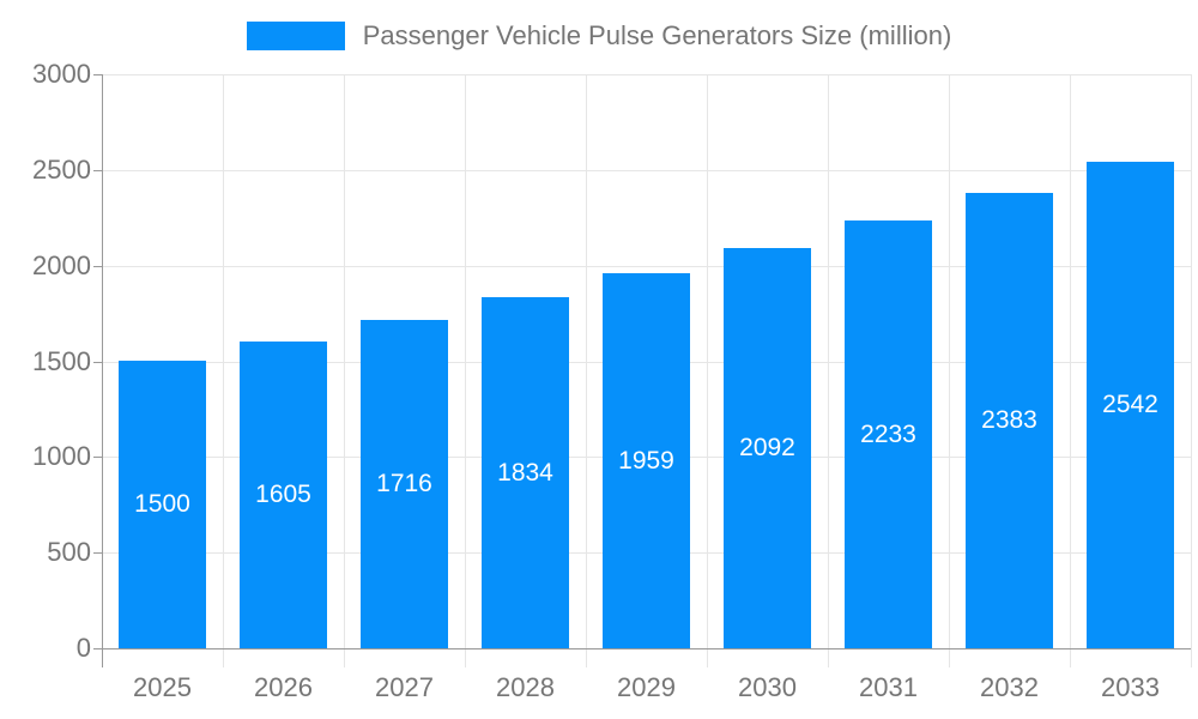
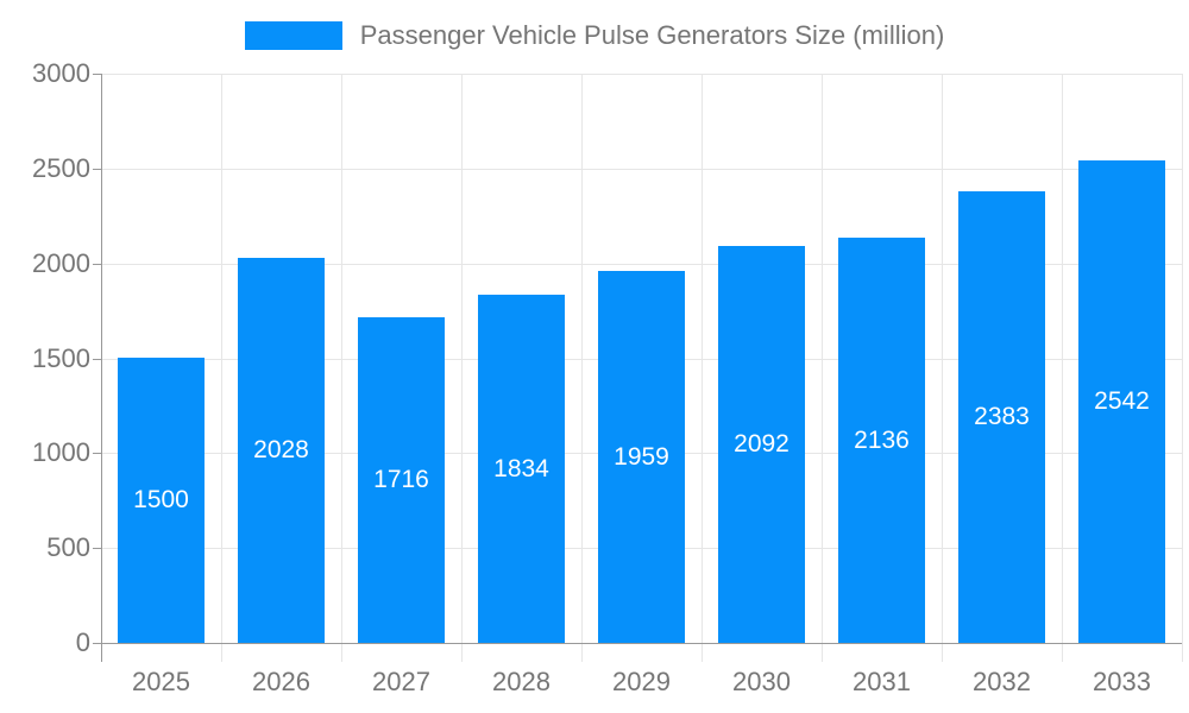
2026: 1605 -> 2028
2031: 2233 -> 2136
